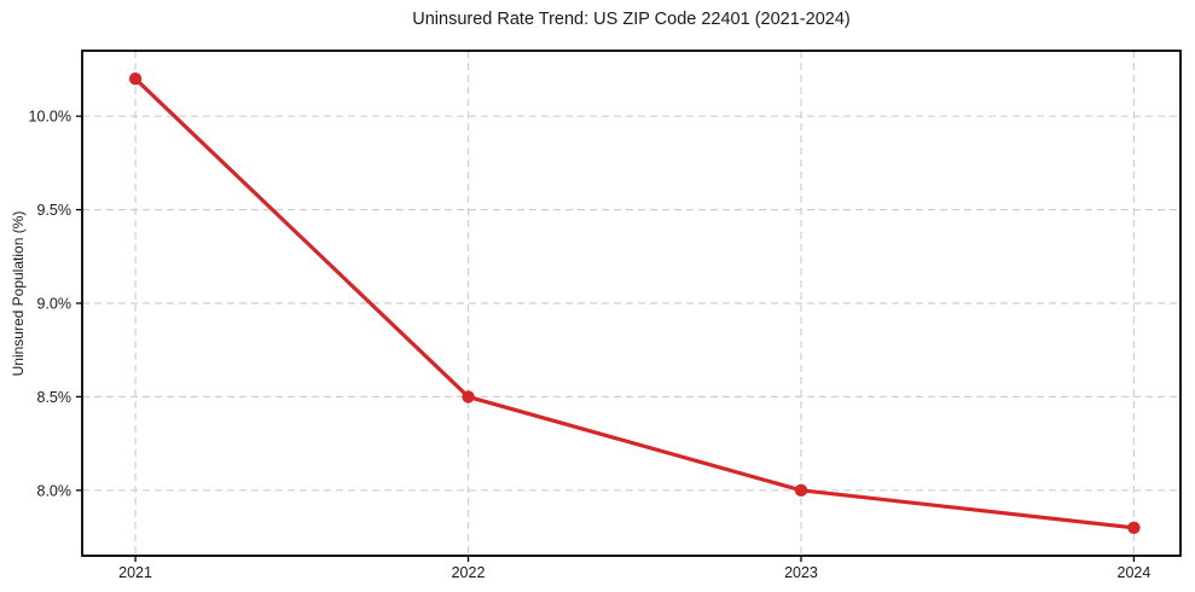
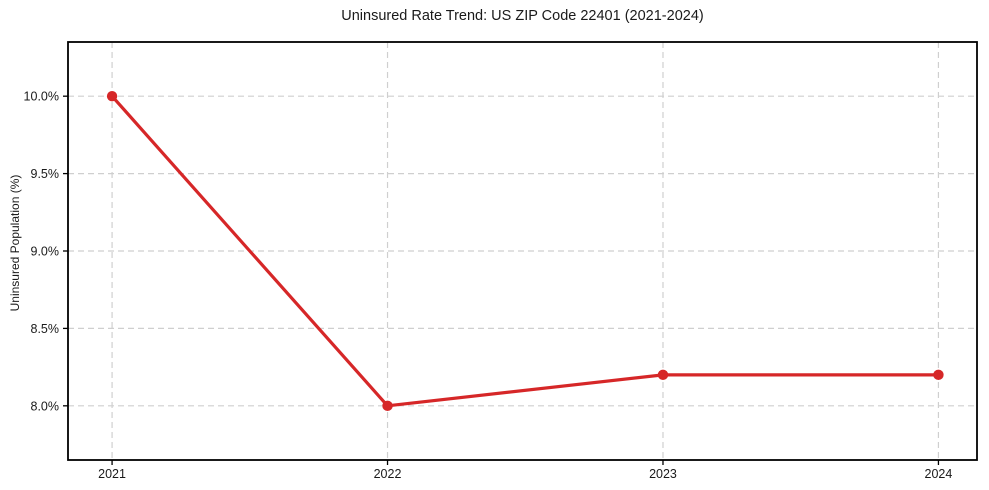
2021: 10.2% -> 10.0%
2022: 8.5% -> 8.0%
2023: 8.0% -> 8.2%
2024: 7.8% -> 8.2%
